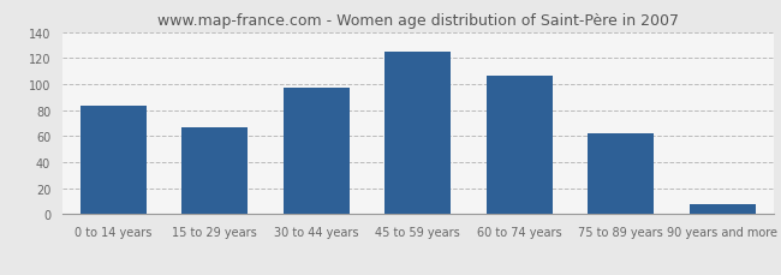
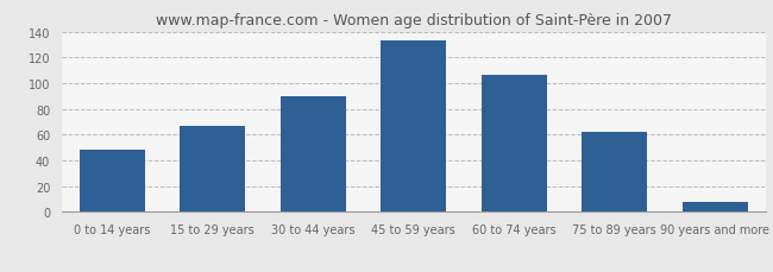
0 to 14 years: 83 -> 48
30 to 44 years: 97 -> 90
45 to 59 years: 125 -> 133
